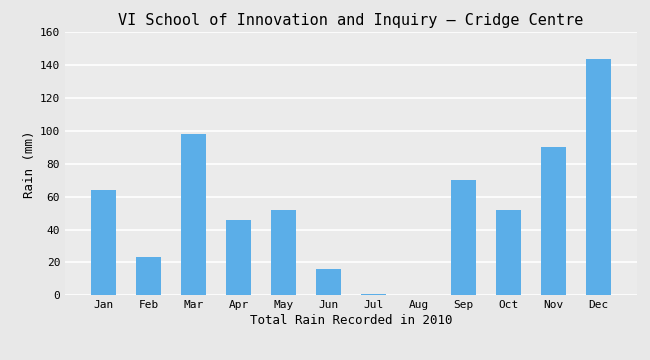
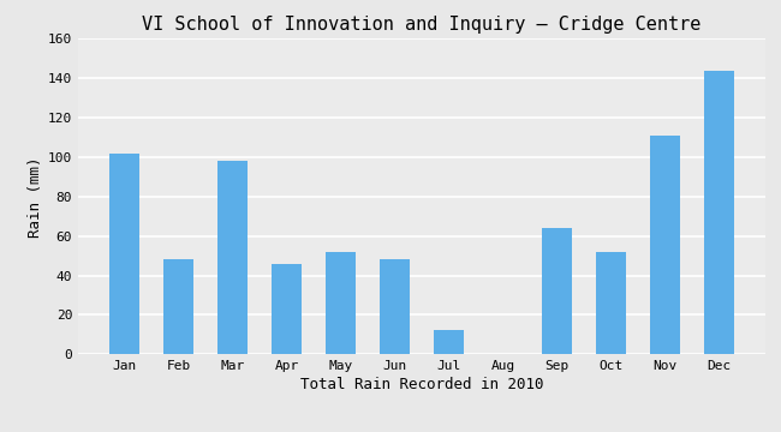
Jan: 64 -> 102
Feb: 23 -> 48
Jun: 16 -> 48
Jul: 1 -> 12
Sep: 70 -> 64
Nov: 90 -> 111
